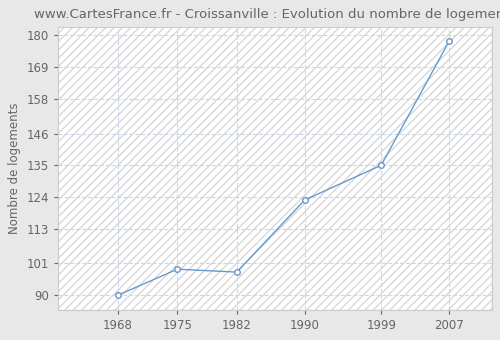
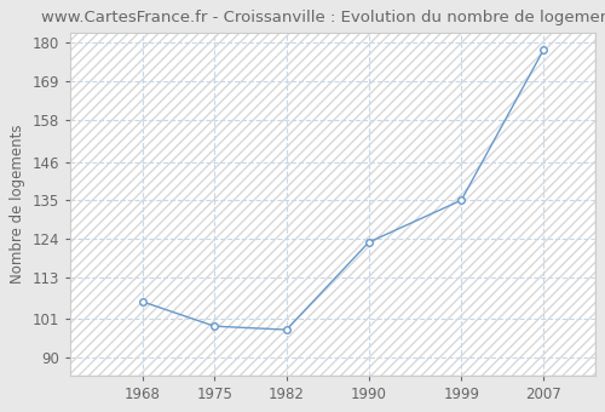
1968: 90 -> 106
